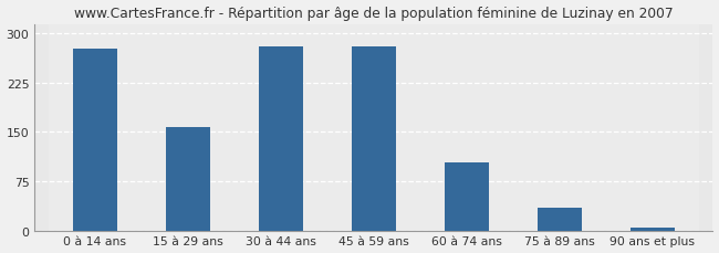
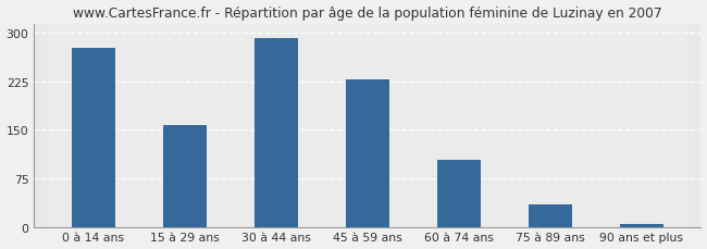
30 à 44 ans: 280 -> 293
45 à 59 ans: 280 -> 228
